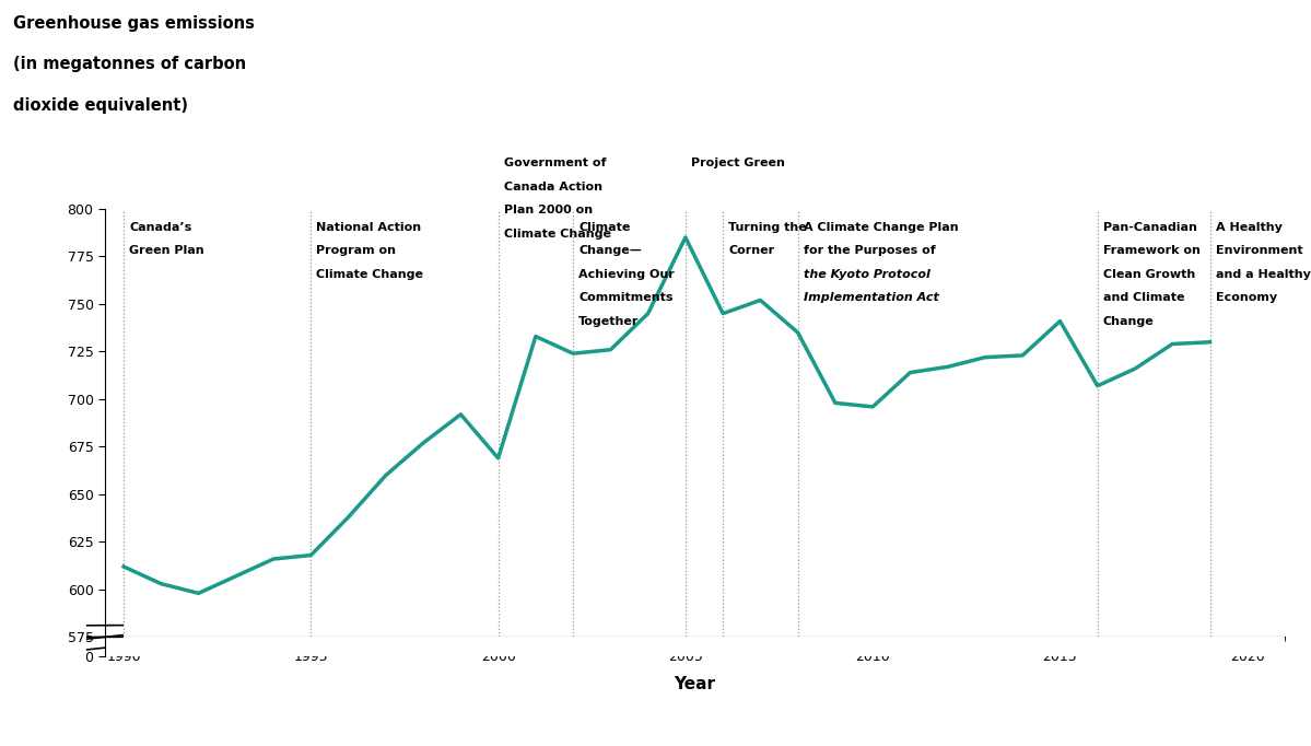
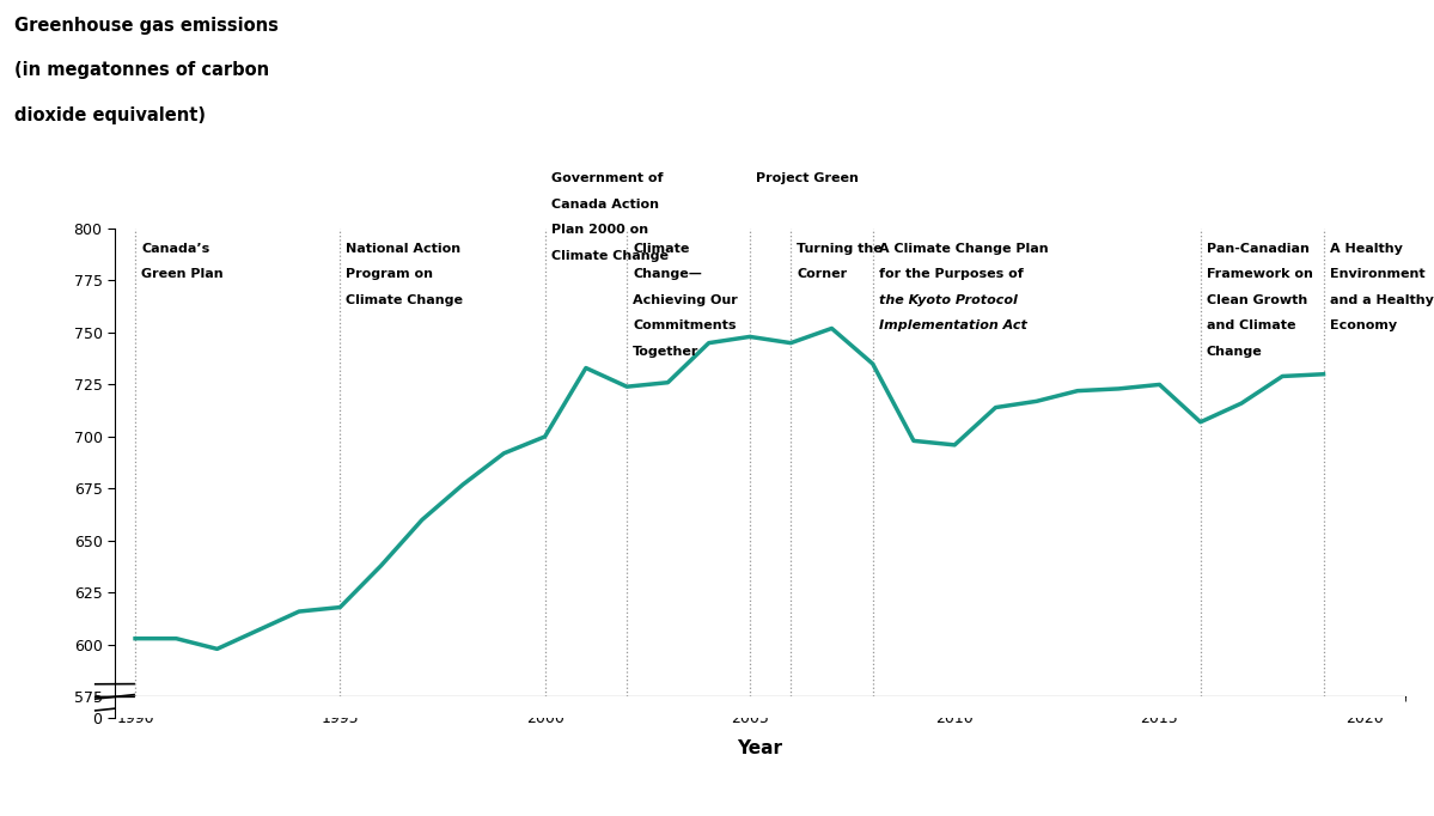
1990: 612 -> 603
2000: 669 -> 700
2005: 785 -> 748
2015: 741 -> 725
